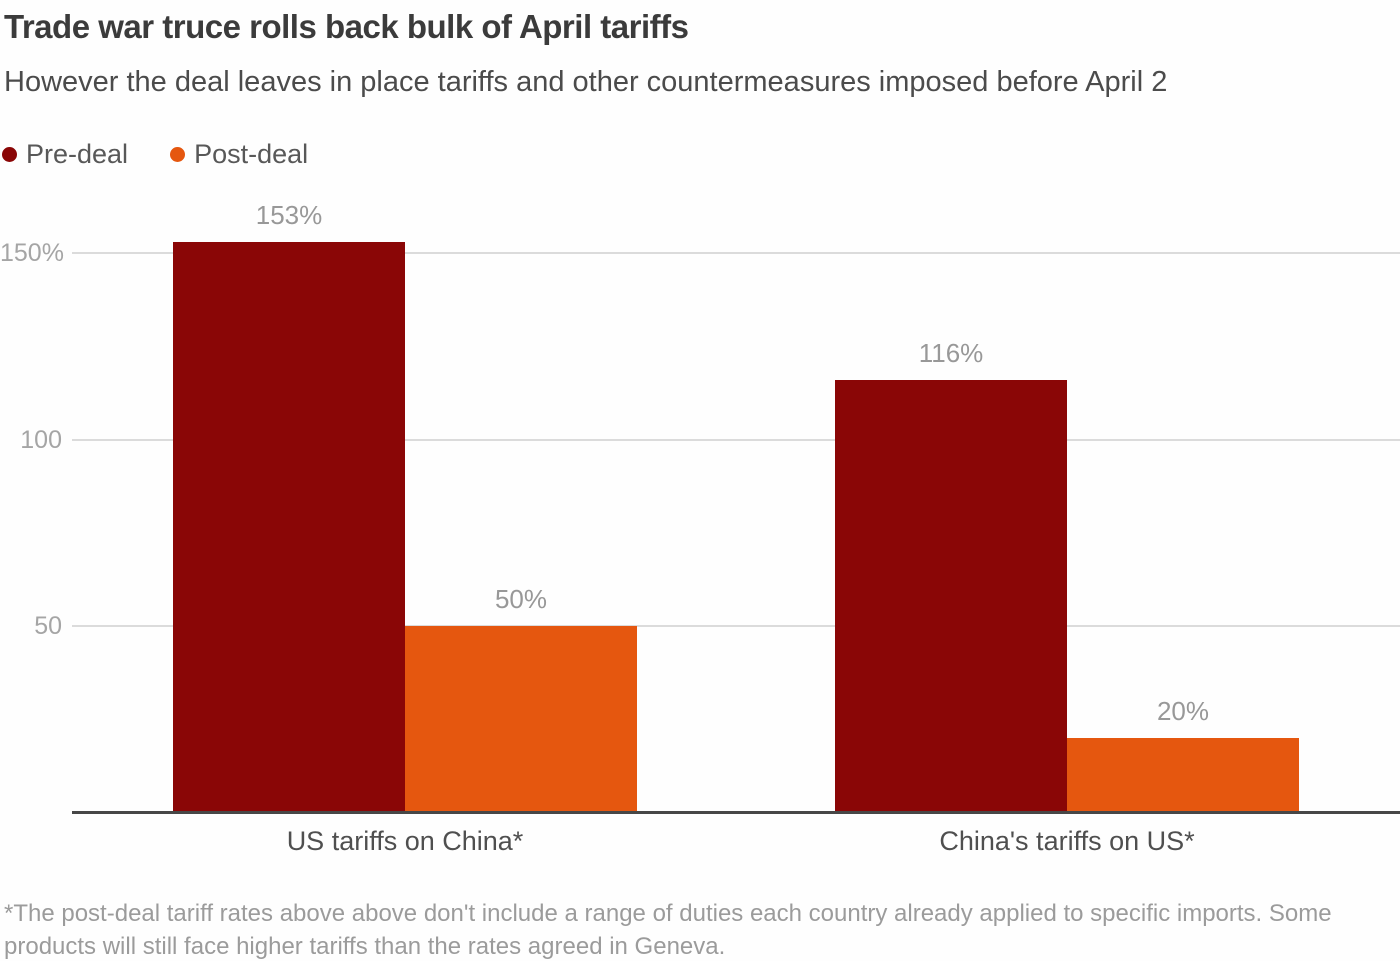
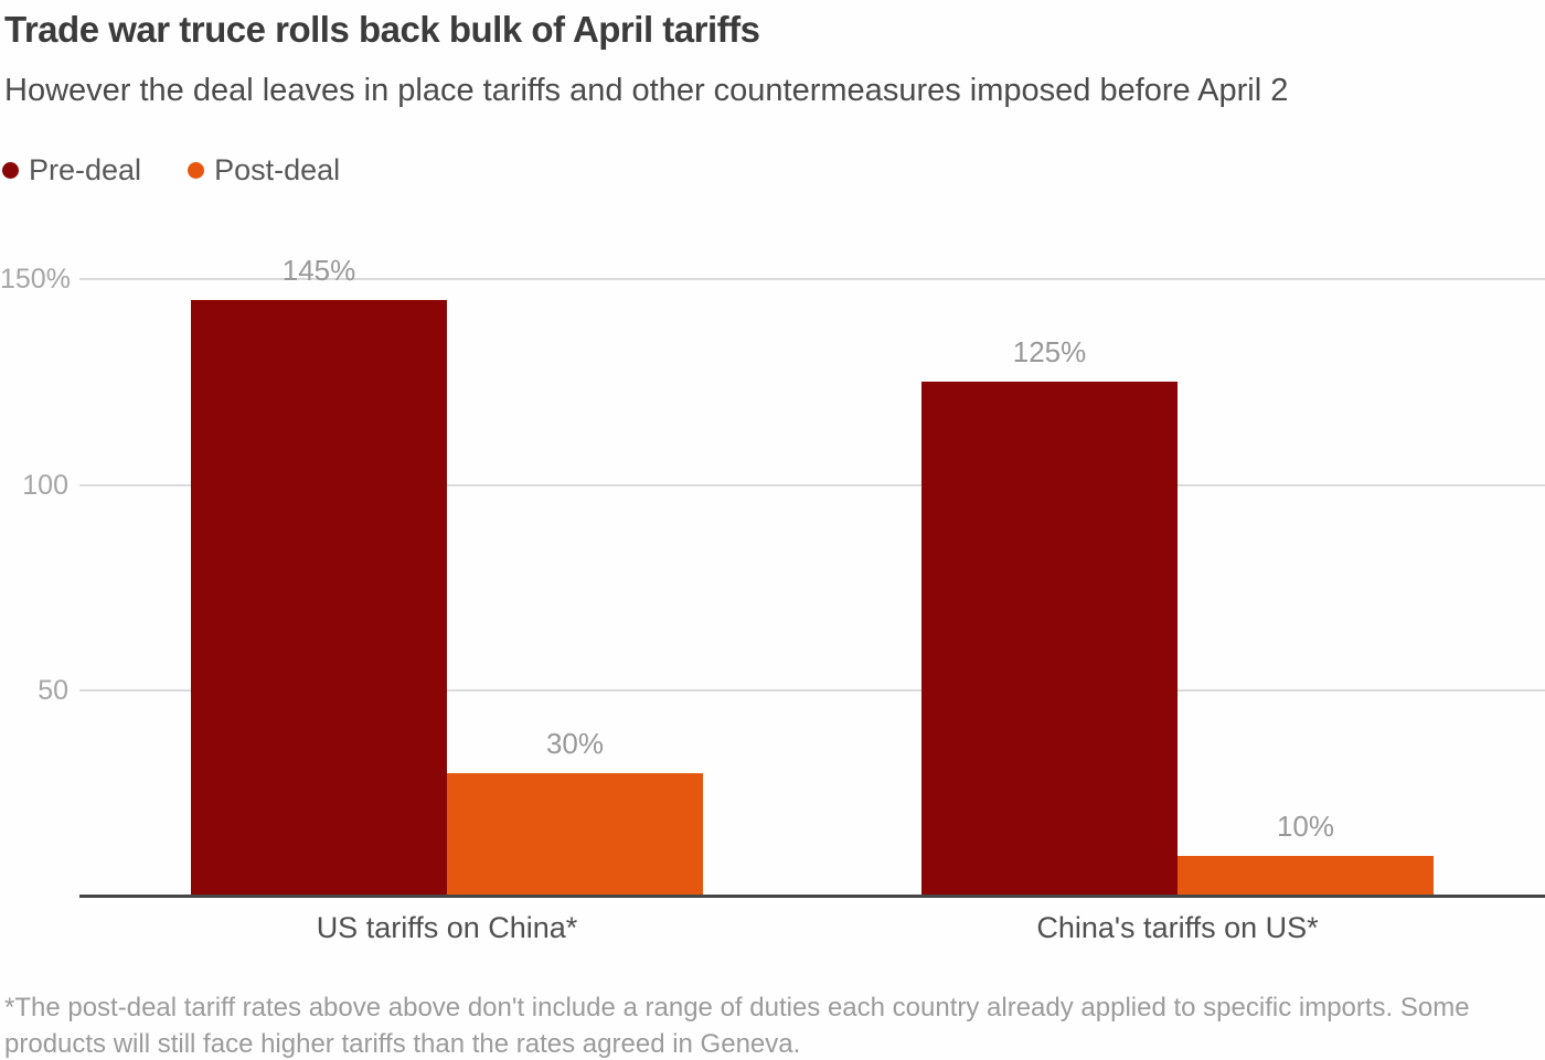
Pre-deal/US tariffs on China*: 153% -> 145%
Post-deal/US tariffs on China*: 50% -> 30%
Pre-deal/China's tariffs on US*: 116% -> 125%
Post-deal/China's tariffs on US*: 20% -> 10%
